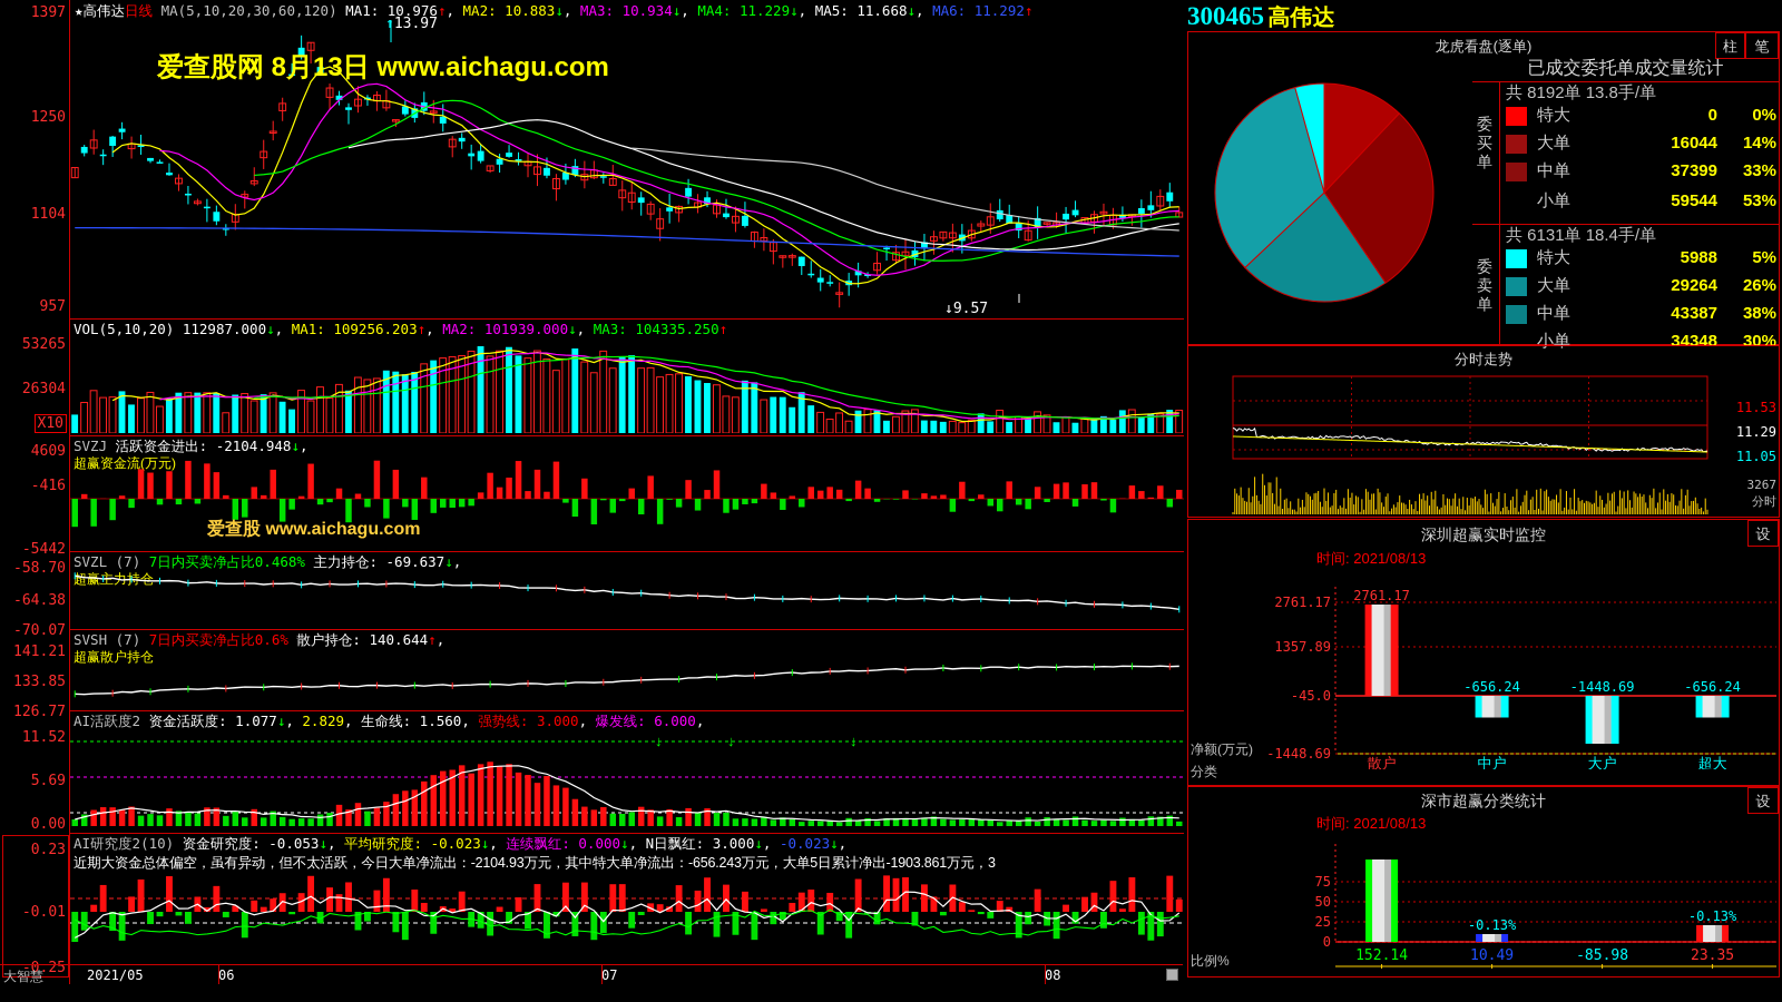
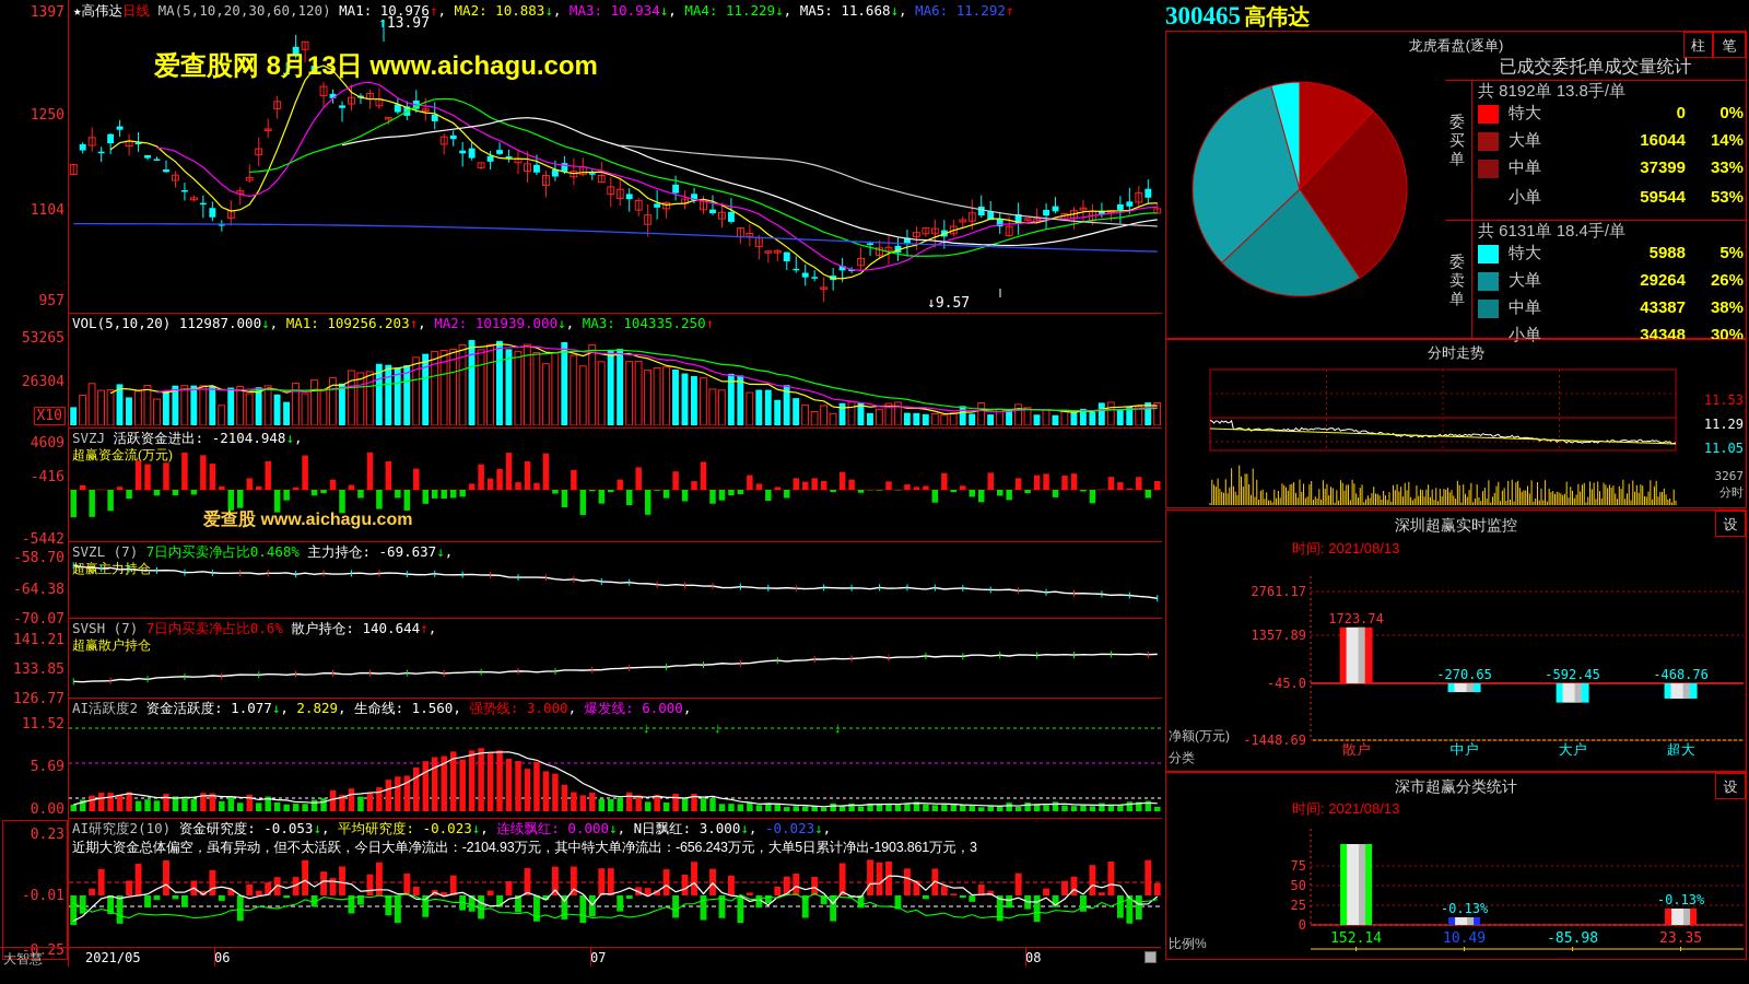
深圳超赢实时监控/散户: 2761.17 -> 1723.74
深圳超赢实时监控/中户: -656.24 -> -270.65
深圳超赢实时监控/大户: -1448.69 -> -592.45
深圳超赢实时监控/超大: -656.24 -> -468.76
